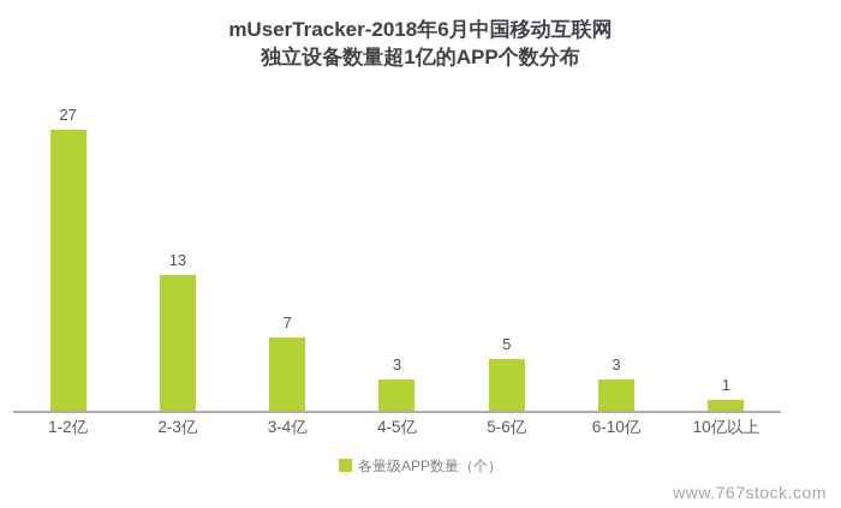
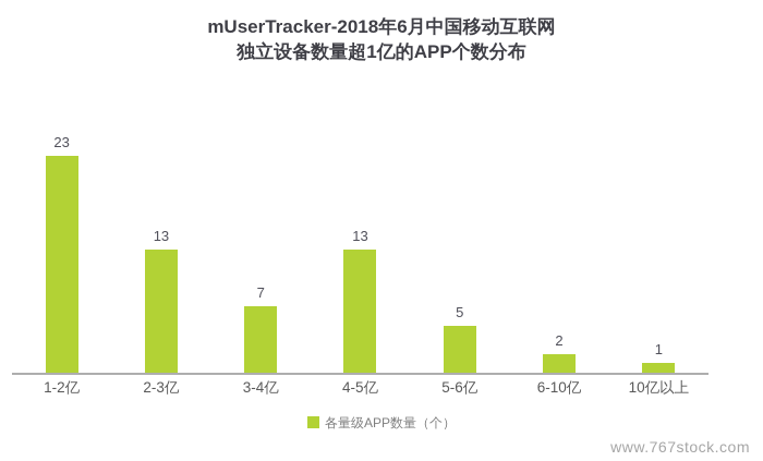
1-2亿: 27 -> 23
4-5亿: 3 -> 13
6-10亿: 3 -> 2
